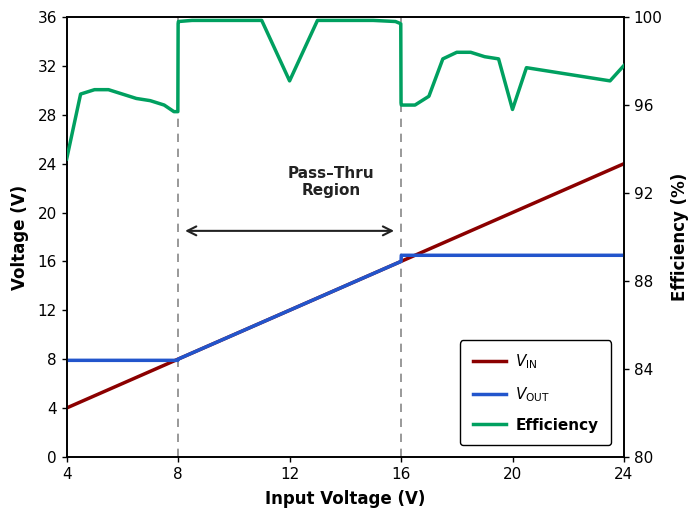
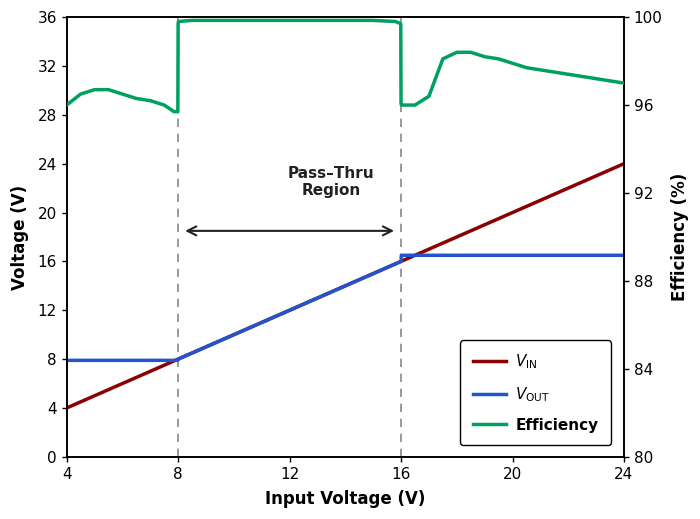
Efficiency/4: 93.55 -> 96.00
Efficiency/12: 97.10 -> 99.85
Efficiency/20: 95.80 -> 97.90
Efficiency/24: 97.80 -> 97.00
